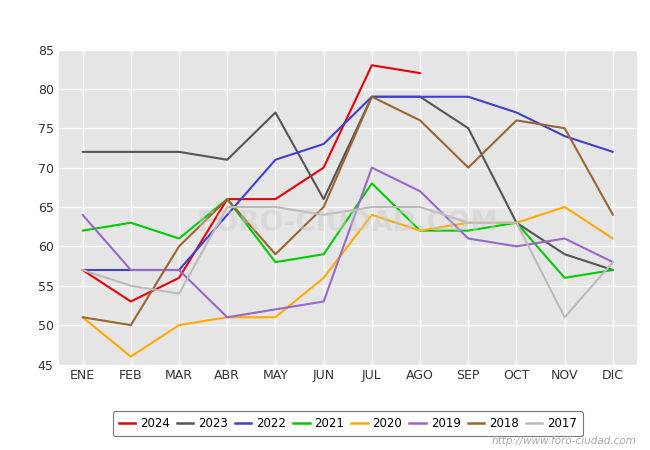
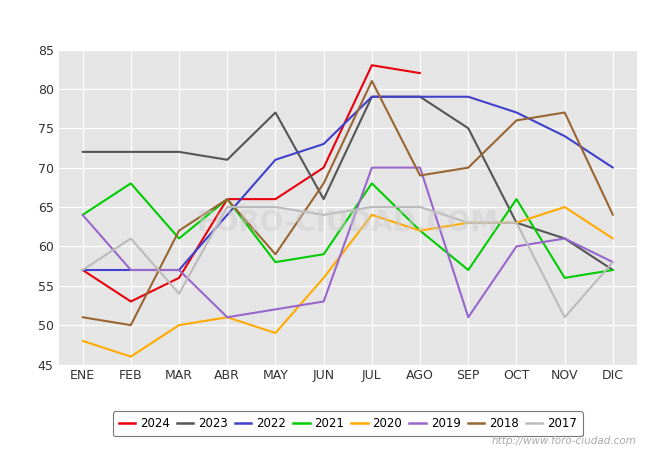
2021/ENE: 62 -> 64
2020/ENE: 51 -> 48
2021/FEB: 63 -> 68
2017/FEB: 55 -> 61
2018/MAR: 60 -> 62
2020/MAY: 51 -> 49
2018/JUN: 65 -> 68
2018/JUL: 79 -> 81
2019/AGO: 67 -> 70
2018/AGO: 76 -> 69
2021/SEP: 62 -> 57
2019/SEP: 61 -> 51
2021/OCT: 63 -> 66
2023/NOV: 59 -> 61
2018/NOV: 75 -> 77
2022/DIC: 72 -> 70
